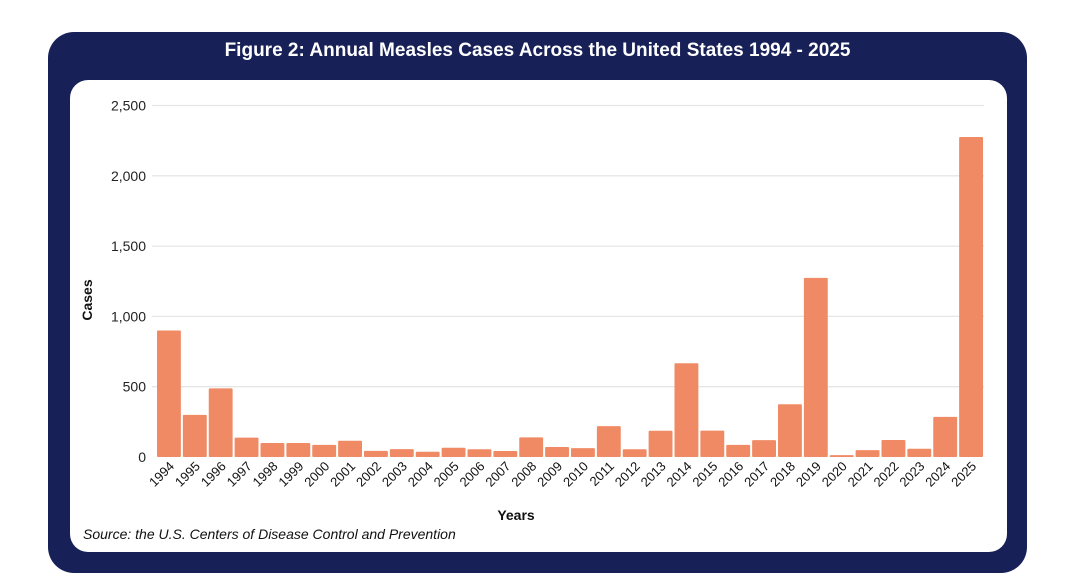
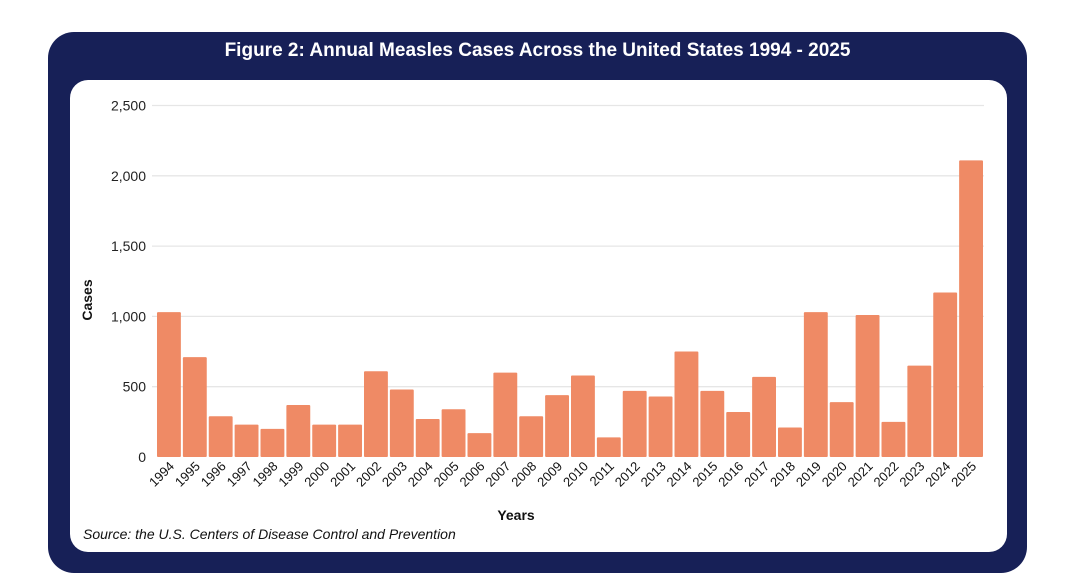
1994: 900 -> 1030
1995: 300 -> 710
1996: 490 -> 290
1997: 140 -> 230
1998: 100 -> 200
1999: 100 -> 370
2000: 90 -> 230
2001: 120 -> 230
2002: 40 -> 610
2003: 60 -> 480
2004: 40 -> 270
2005: 70 -> 340
2006: 60 -> 170
2007: 40 -> 600
2008: 140 -> 290
2009: 70 -> 440
2010: 60 -> 580
2011: 220 -> 140
2012: 60 -> 470
2013: 190 -> 430
2014: 670 -> 750
2015: 190 -> 470
2016: 90 -> 320
2017: 120 -> 570
2018: 380 -> 210
2019: 1270 -> 1030
2020: 10 -> 390
2021: 50 -> 1010
2022: 120 -> 250
2023: 60 -> 650
2024: 280 -> 1170
2025: 2280 -> 2110
